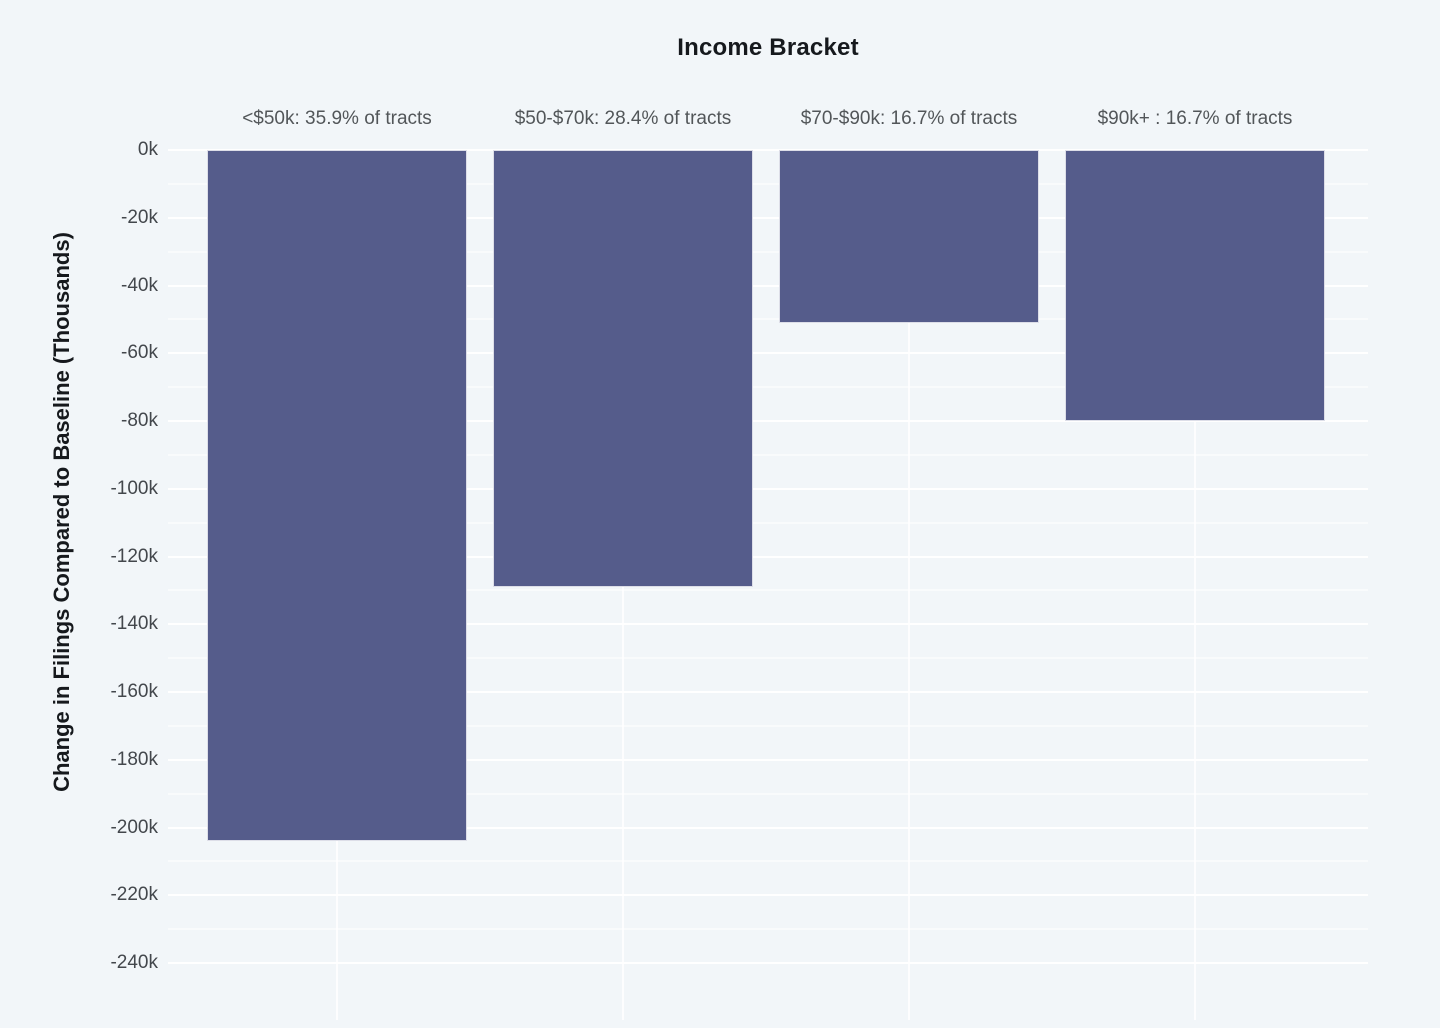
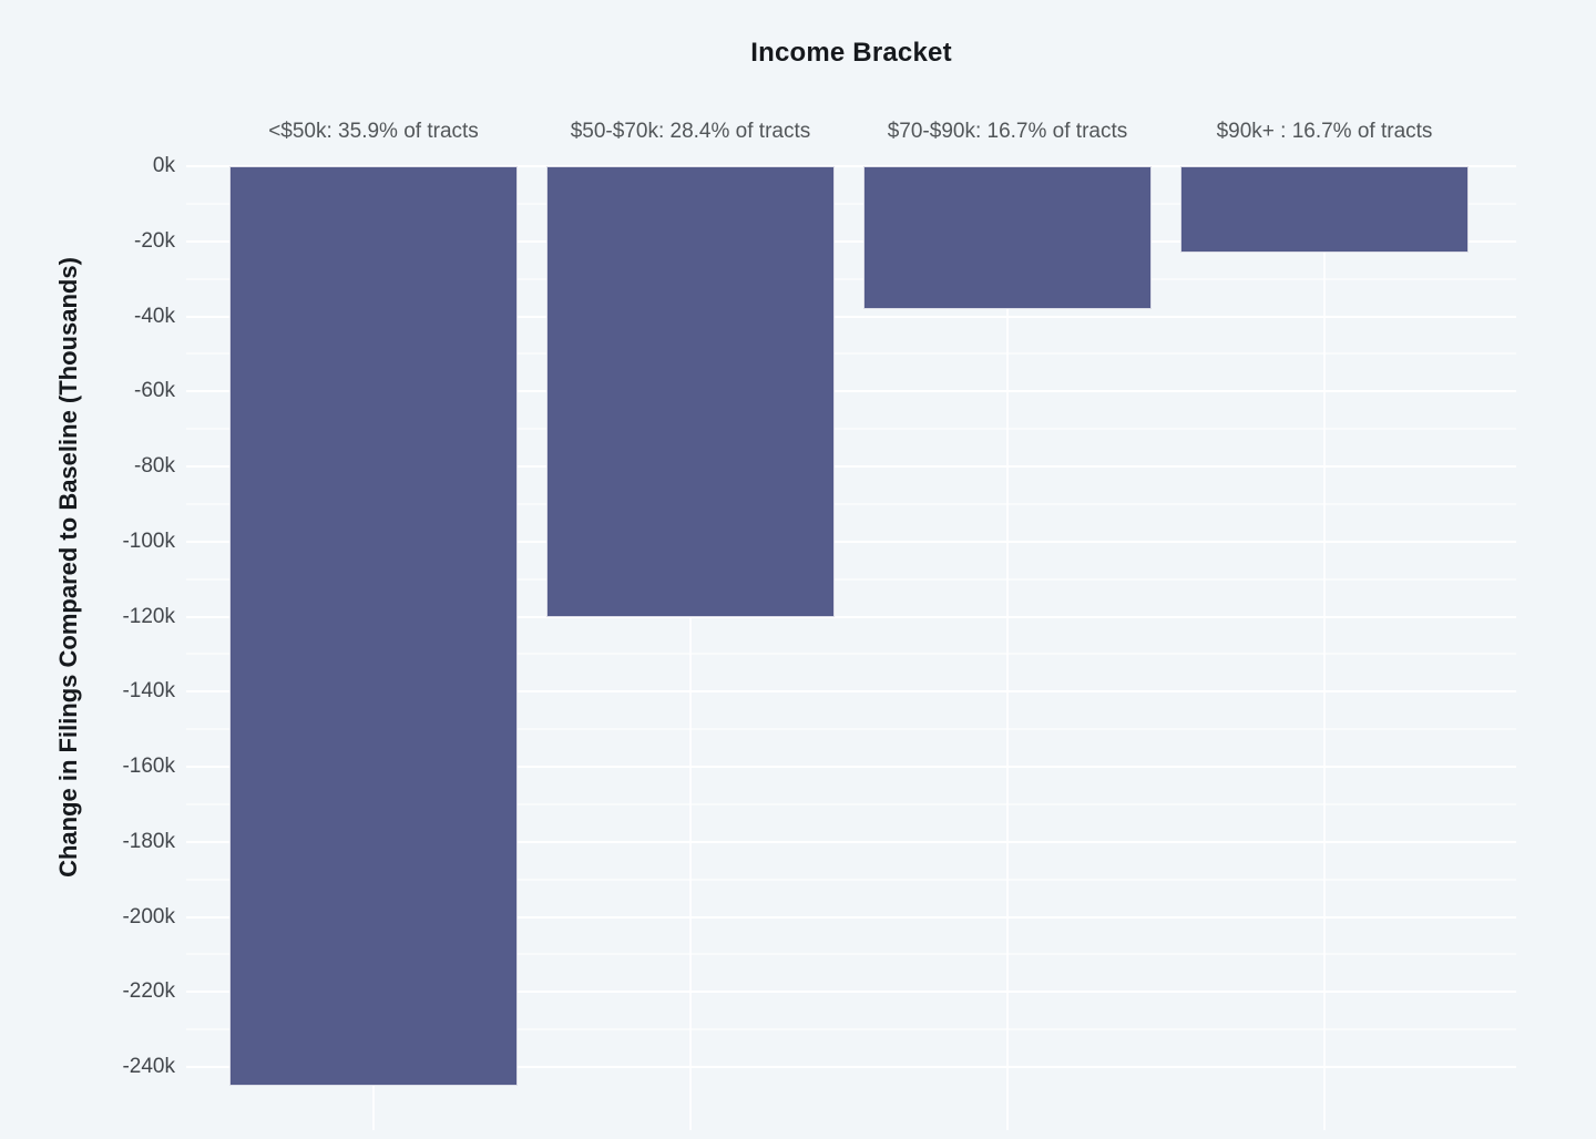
<$50k: 35.9% of tracts: -204k -> -245k
$50-$70k: 28.4% of tracts: -129k -> -120k
$70-$90k: 16.7% of tracts: -51k -> -38k
$90k+ : 16.7% of tracts: -80k -> -23k
